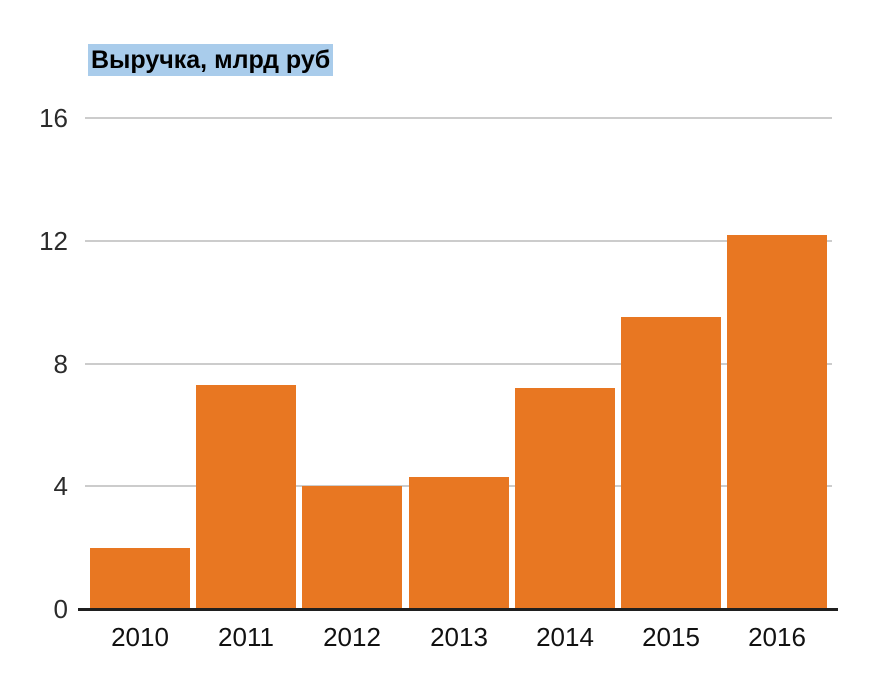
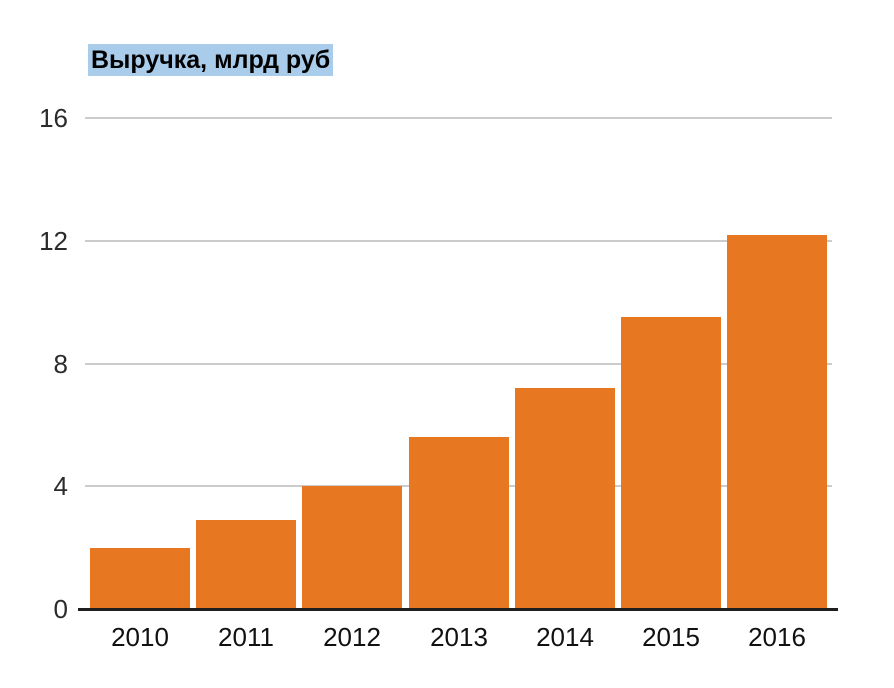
2011: 7.3 -> 2.9
2013: 4.3 -> 5.6
